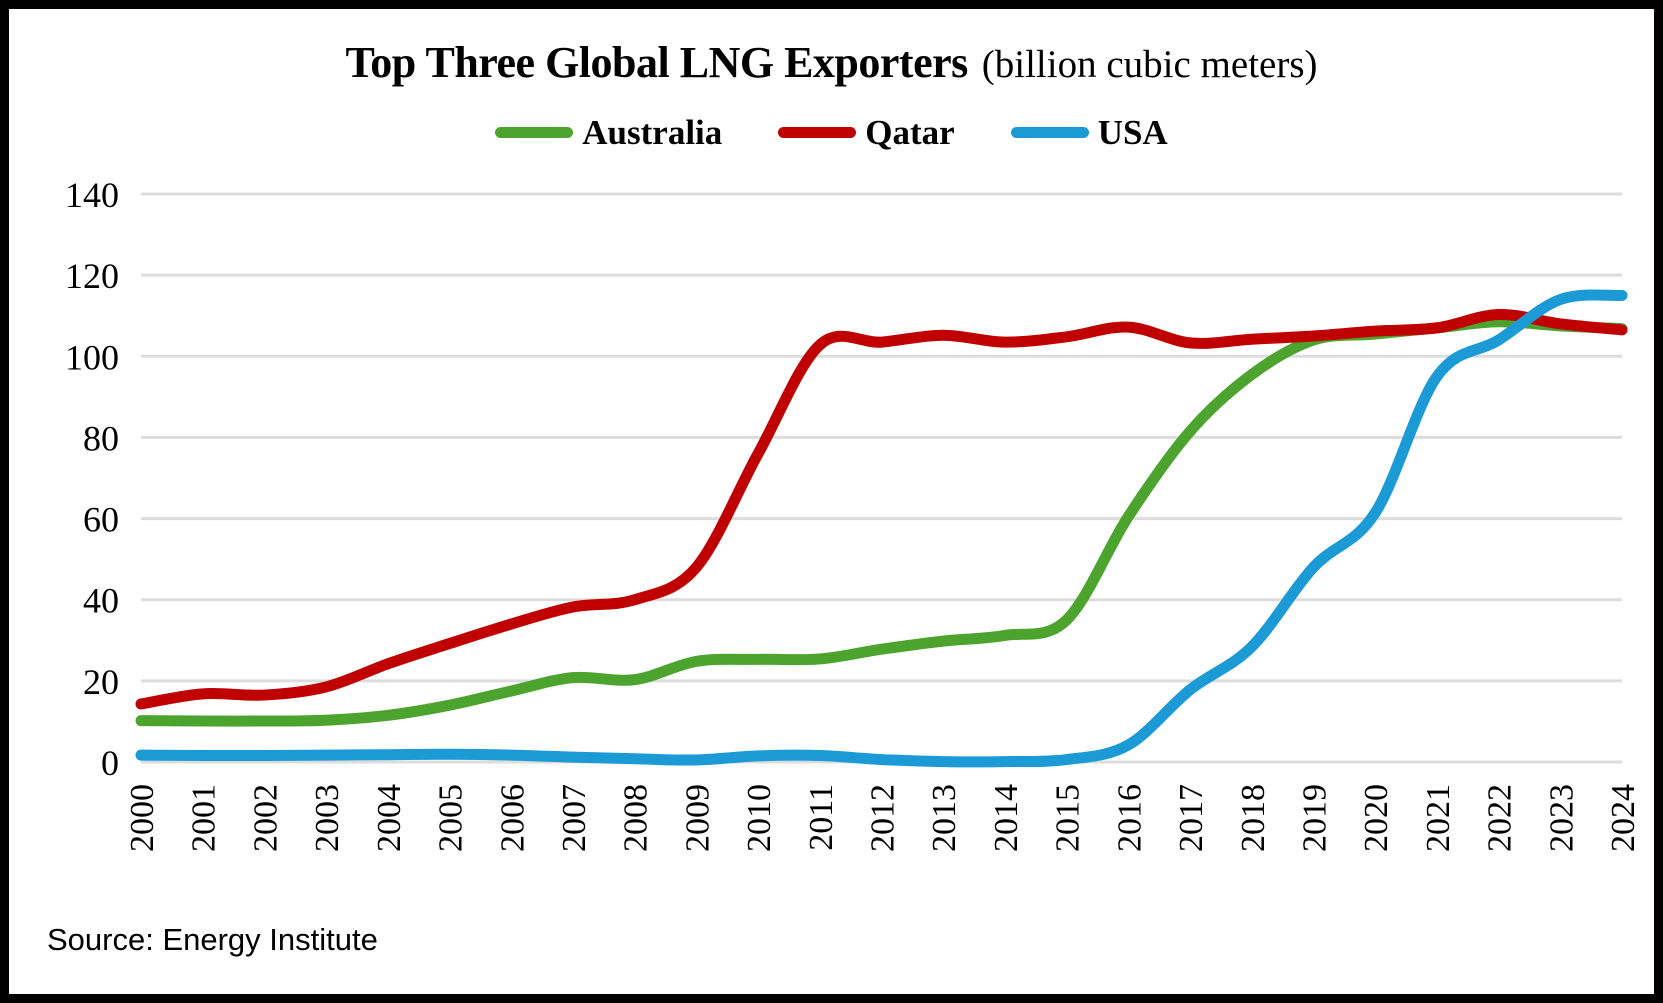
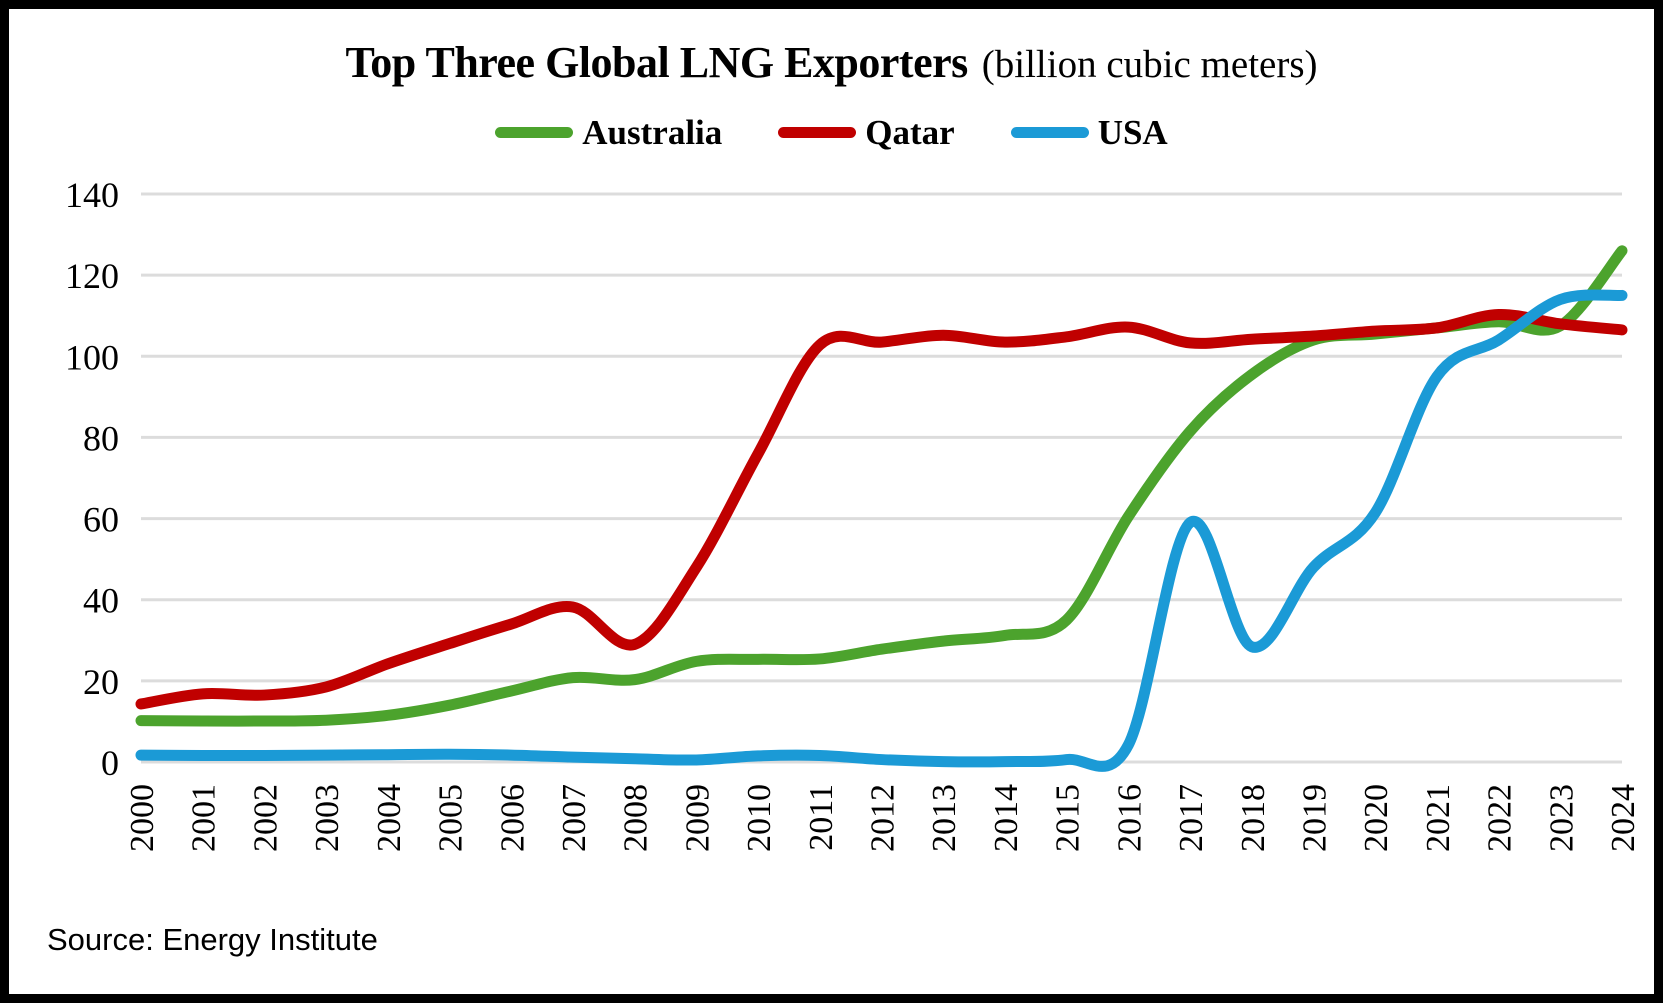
Qatar/2008: 40 -> 29
USA/2017: 18 -> 59
Australia/2024: 107 -> 126
